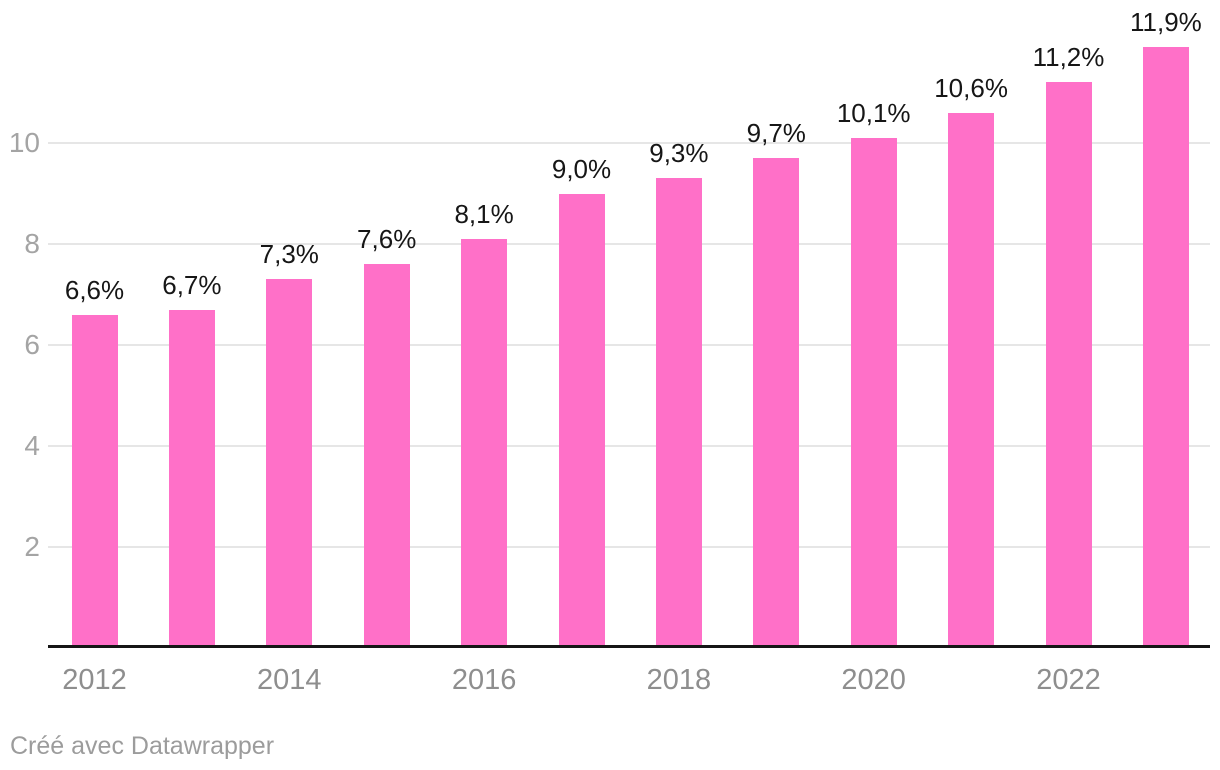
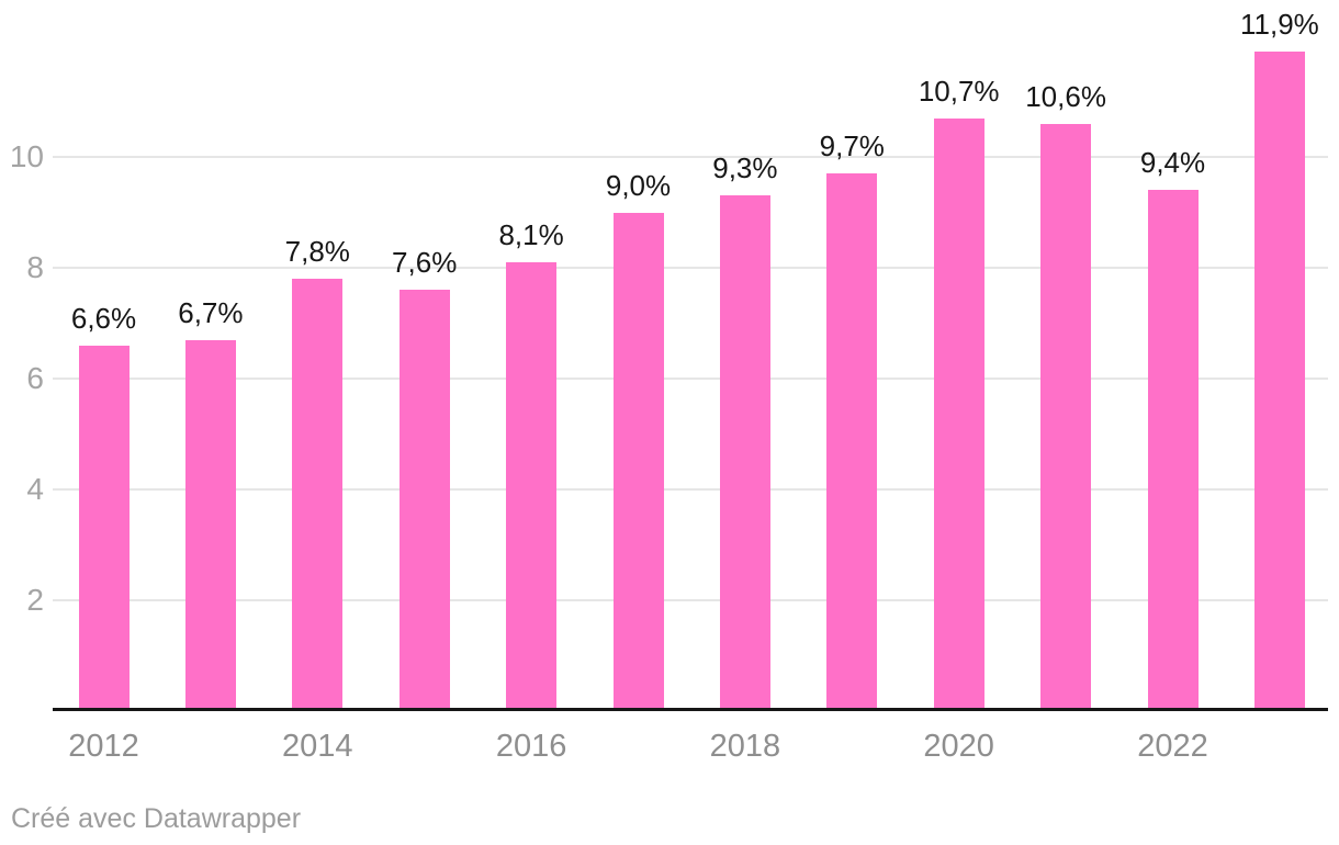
2014: 7,3% -> 7,8%
2020: 10,1% -> 10,7%
2022: 11,2% -> 9,4%
